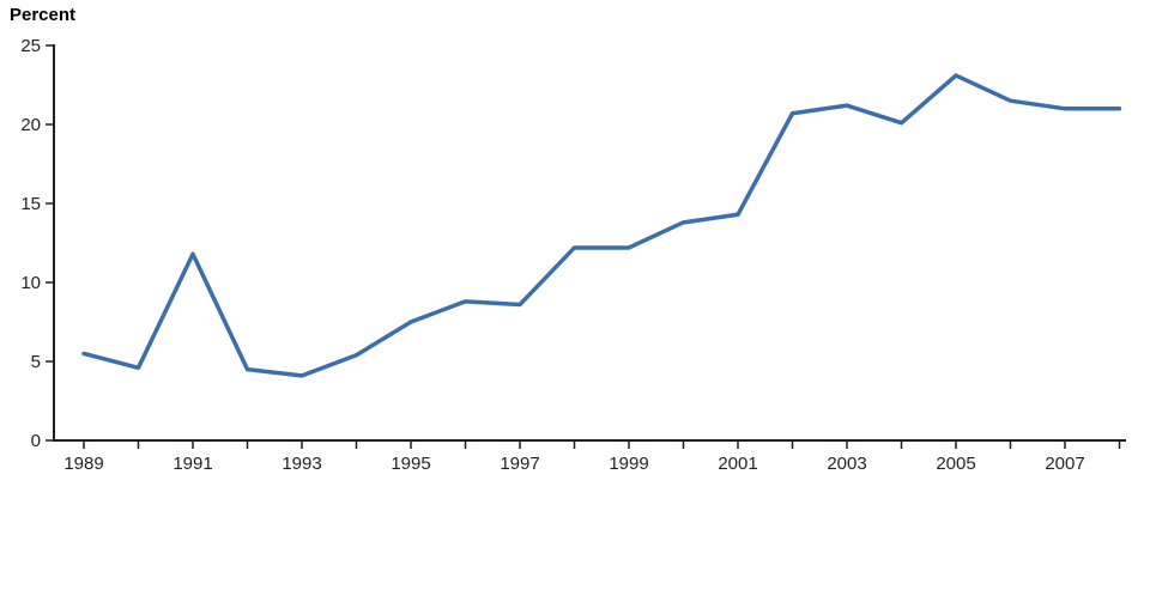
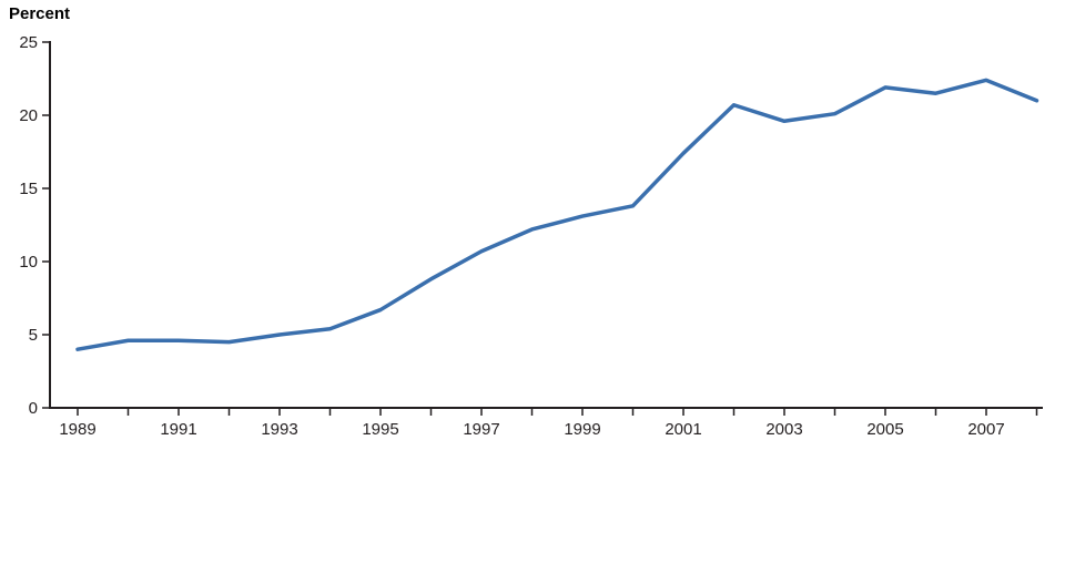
1989: 5.5 -> 4.0
1991: 11.8 -> 4.6
1993: 4.1 -> 5.0
1995: 7.5 -> 6.7
1997: 8.6 -> 10.7
1999: 12.2 -> 13.1
2001: 14.3 -> 17.4
2003: 21.2 -> 19.6
2005: 23.1 -> 21.9
2007: 21.0 -> 22.4
